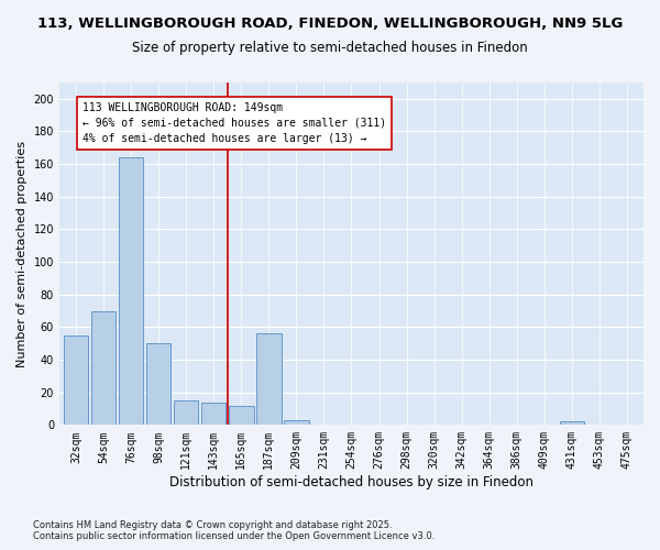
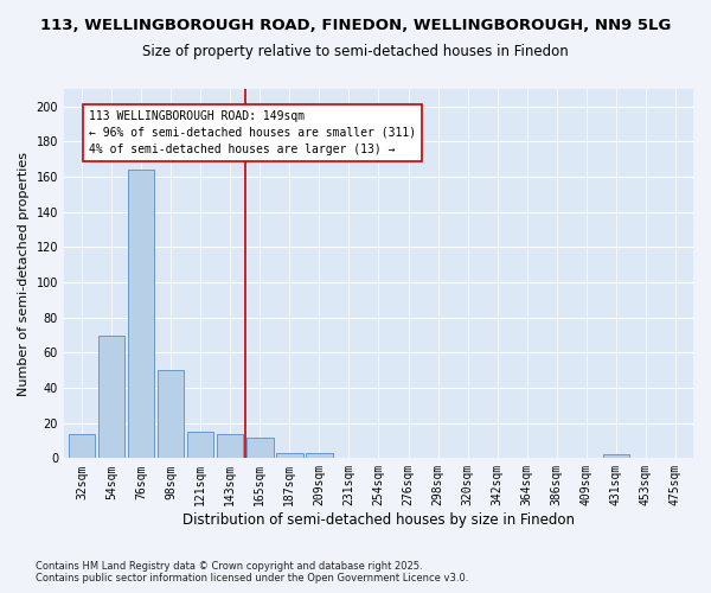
32sqm: 55 -> 14
187sqm: 56 -> 3
